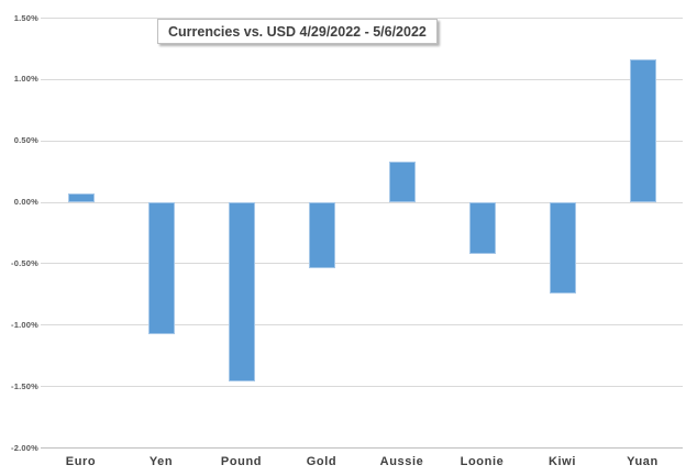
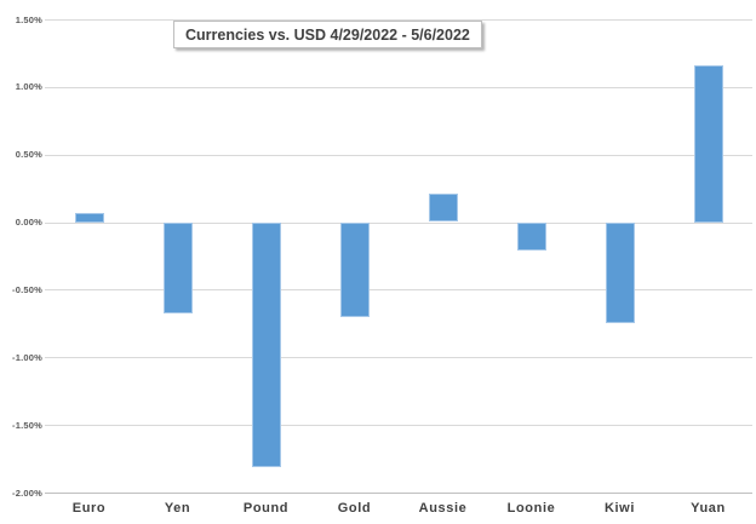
Yen: -1.07% -> -0.67%
Pound: -1.46% -> -1.81%
Gold: -0.54% -> -0.70%
Aussie: 0.33% -> 0.21%
Loonie: -0.42% -> -0.21%
